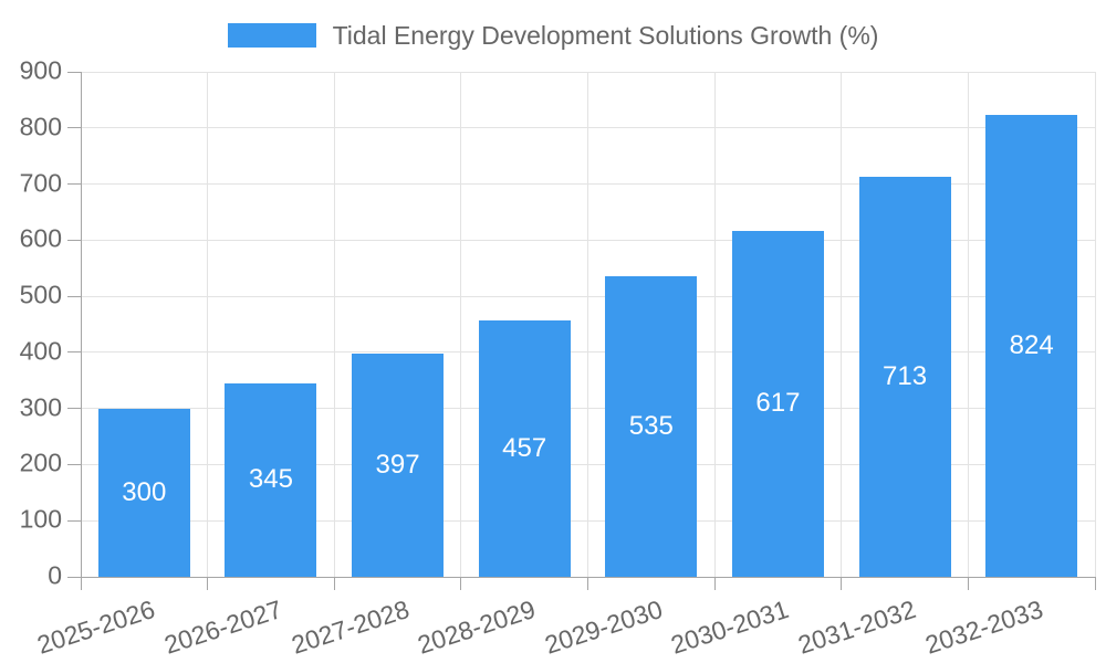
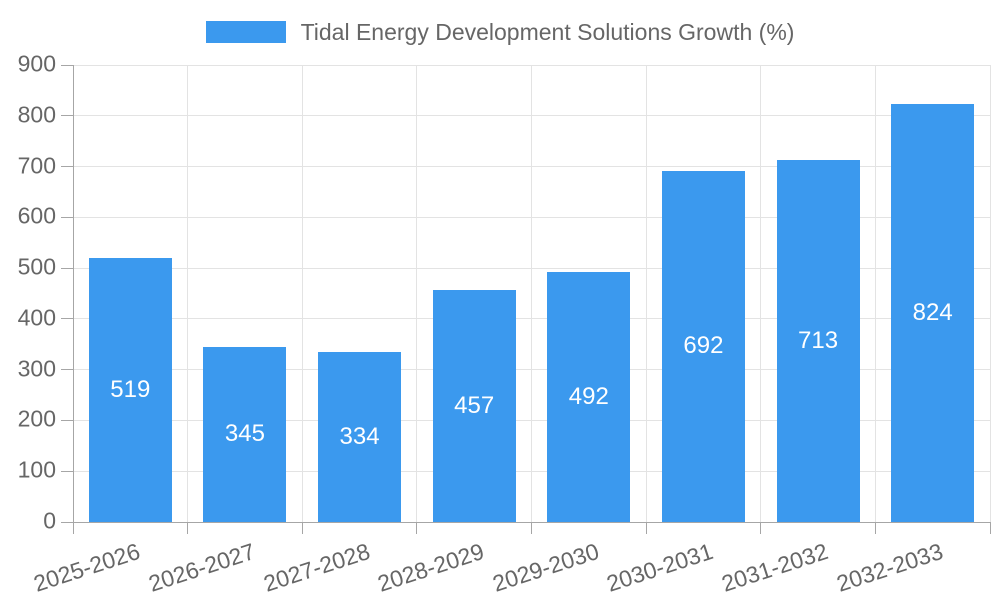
2025-2026: 300 -> 519
2027-2028: 397 -> 334
2029-2030: 535 -> 492
2030-2031: 617 -> 692
